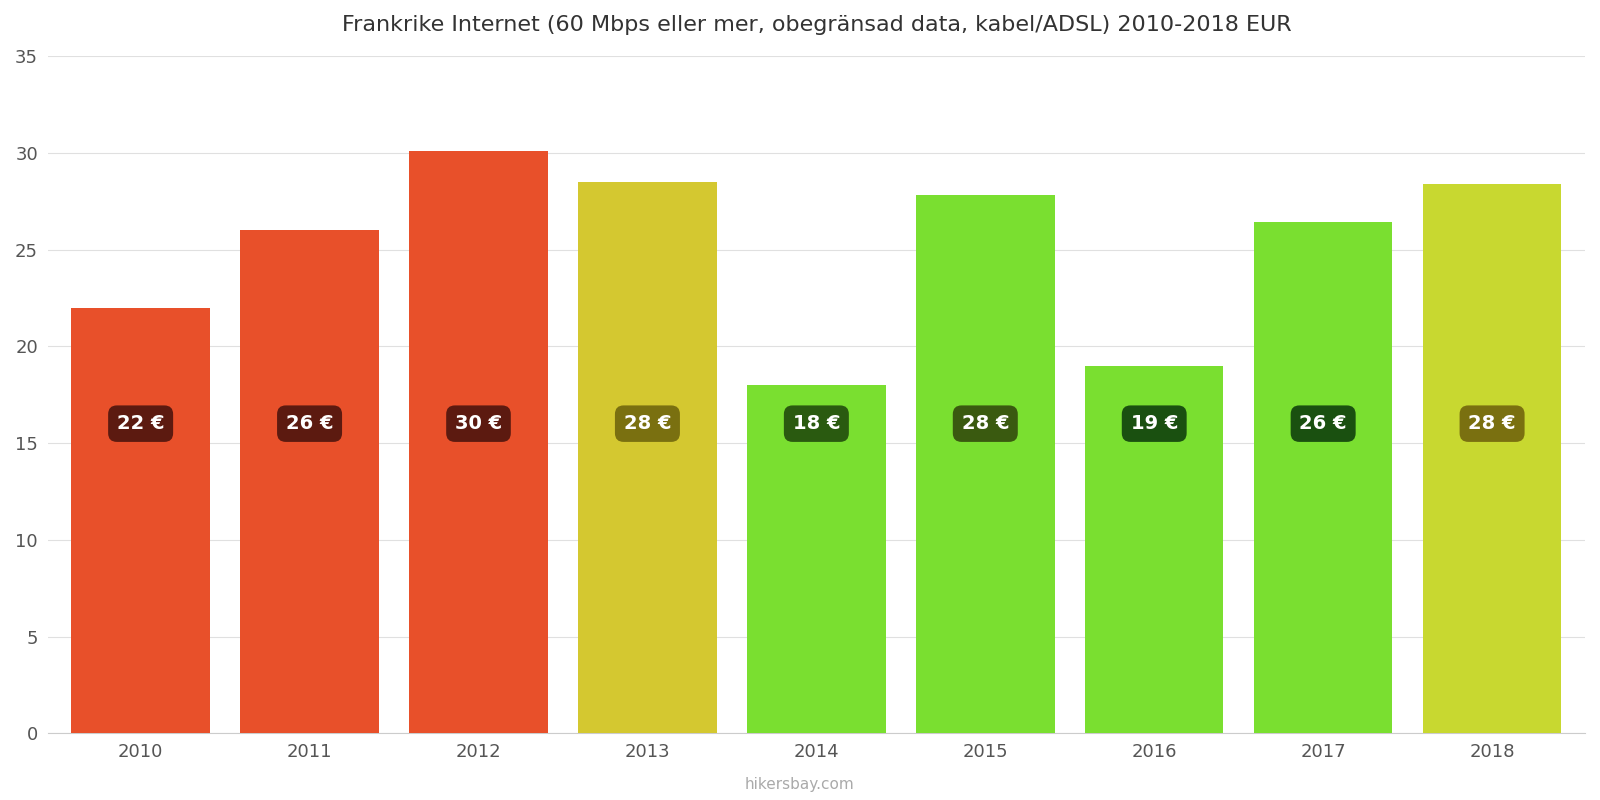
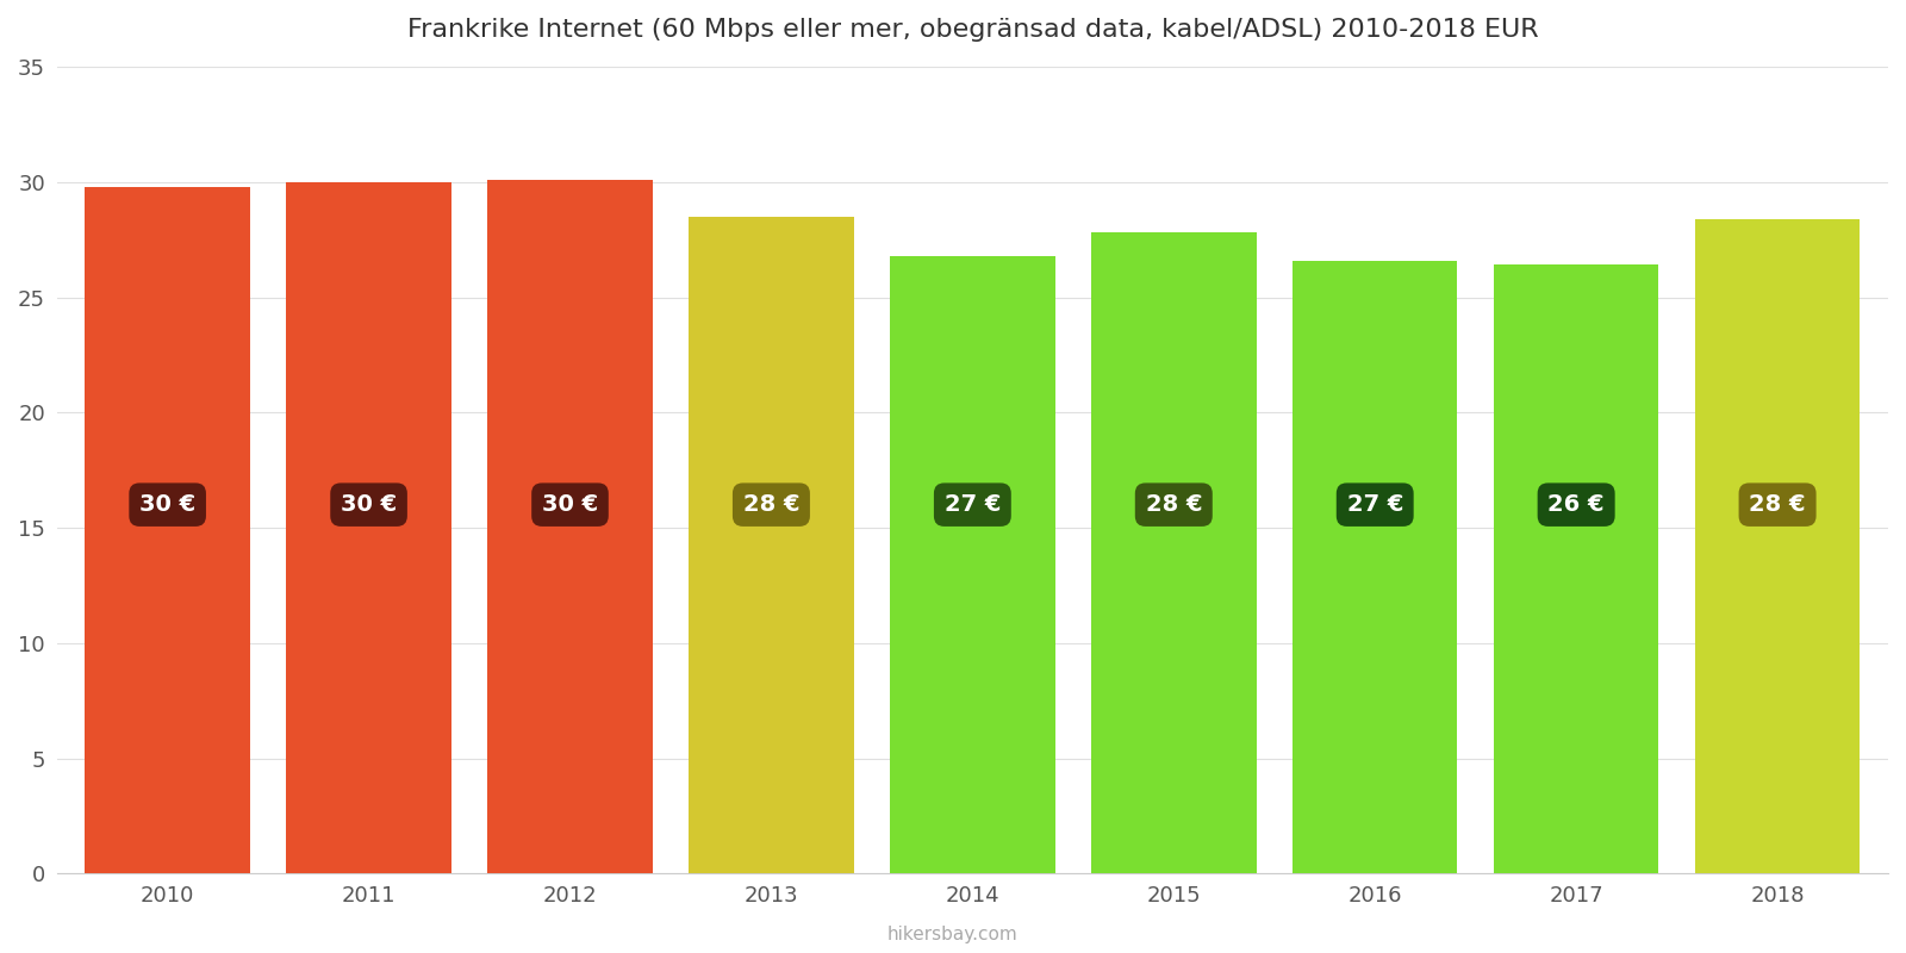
2010: 22 -> 30
2011: 26 -> 30
2014: 18 -> 27
2016: 19 -> 27
